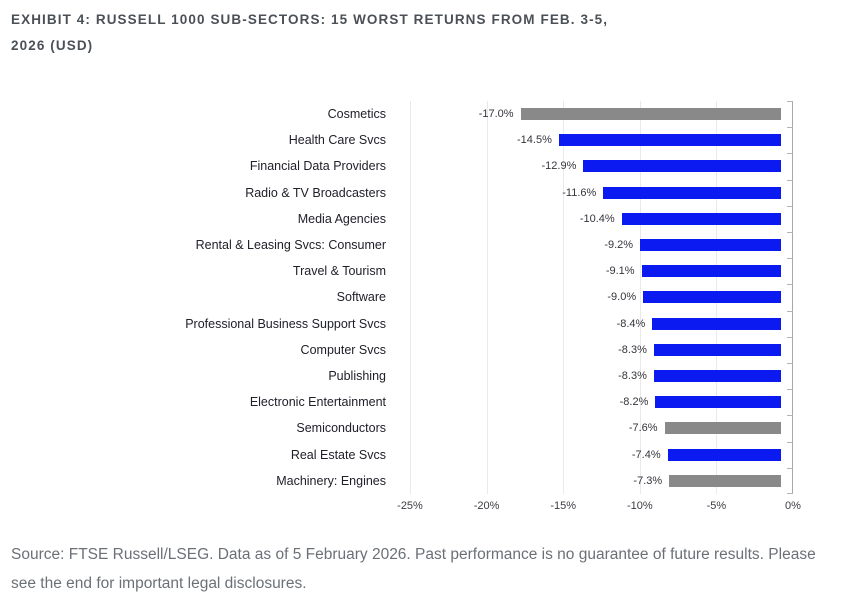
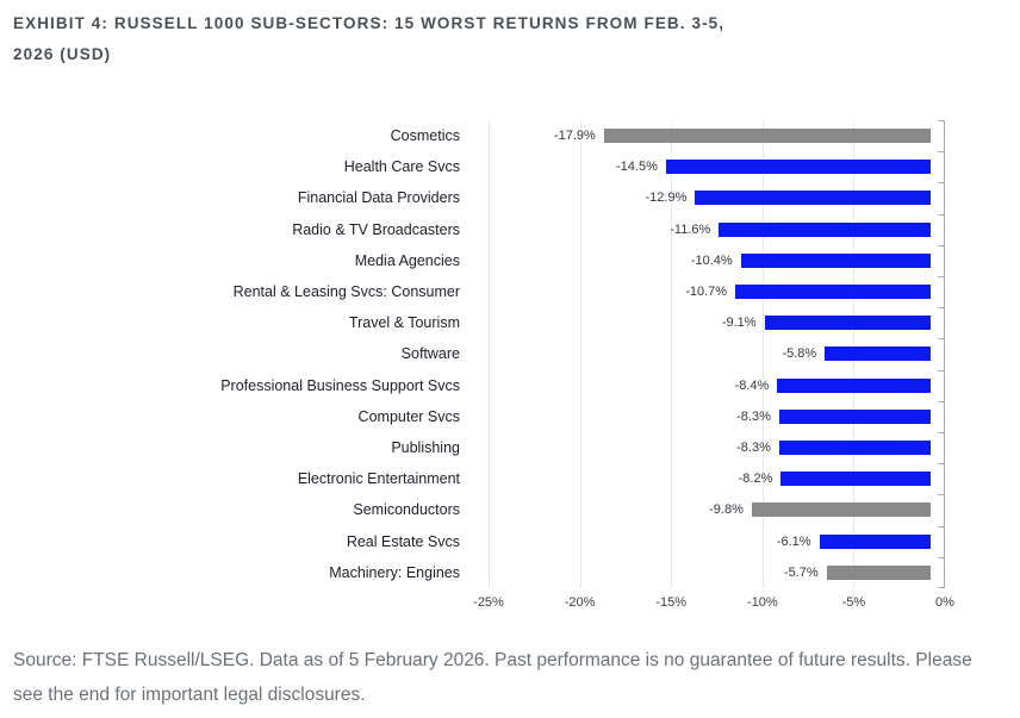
Cosmetics: -17.0% -> -17.9%
Rental & Leasing Svcs: Consumer: -9.2% -> -10.7%
Software: -9.0% -> -5.8%
Semiconductors: -7.6% -> -9.8%
Real Estate Svcs: -7.4% -> -6.1%
Machinery: Engines: -7.3% -> -5.7%
